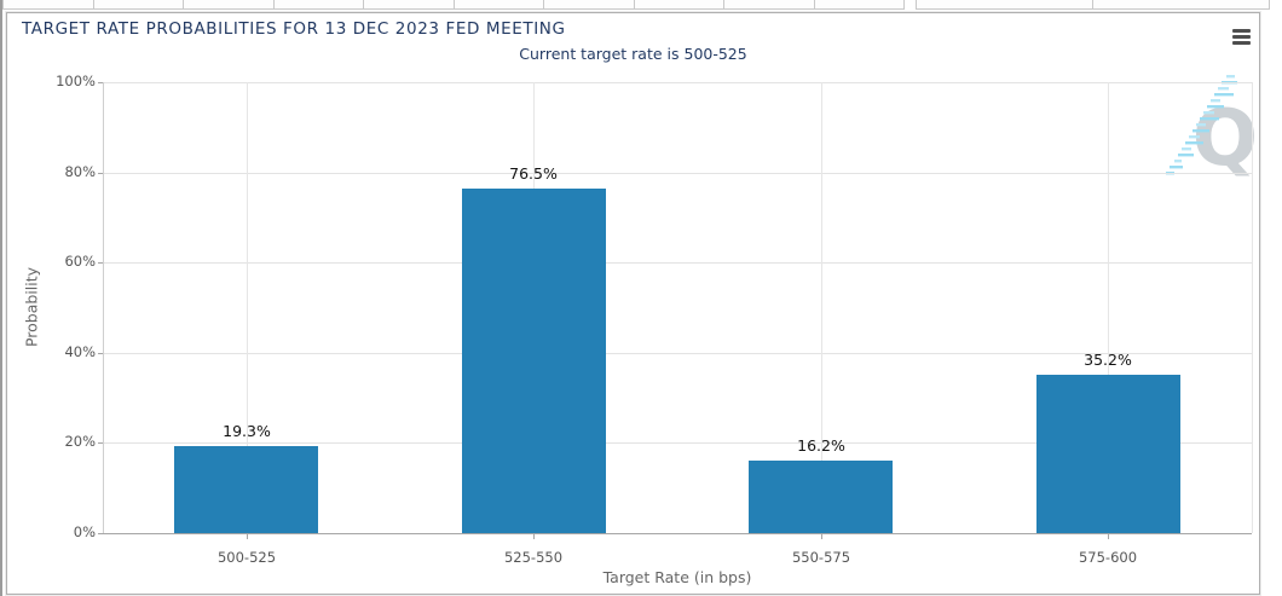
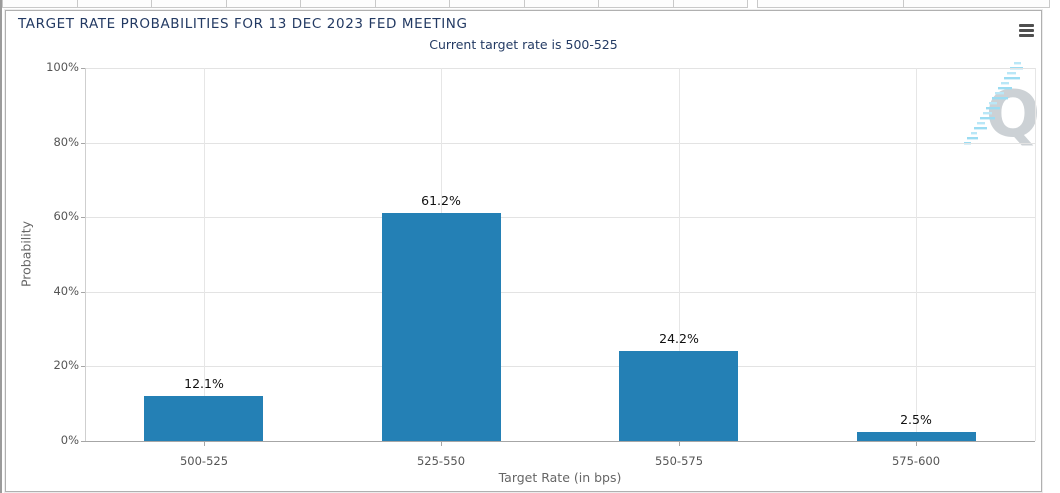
500-525: 19.3% -> 12.1%
525-550: 76.5% -> 61.2%
550-575: 16.2% -> 24.2%
575-600: 35.2% -> 2.5%
